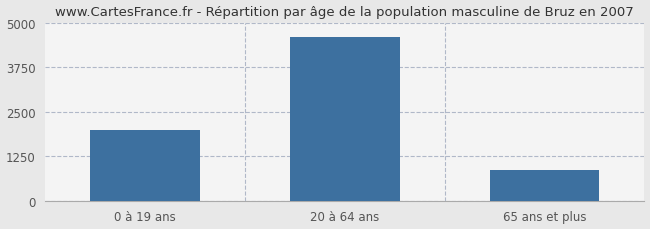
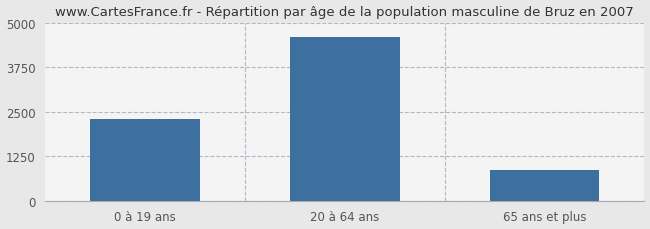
0 à 19 ans: 2000 -> 2300
